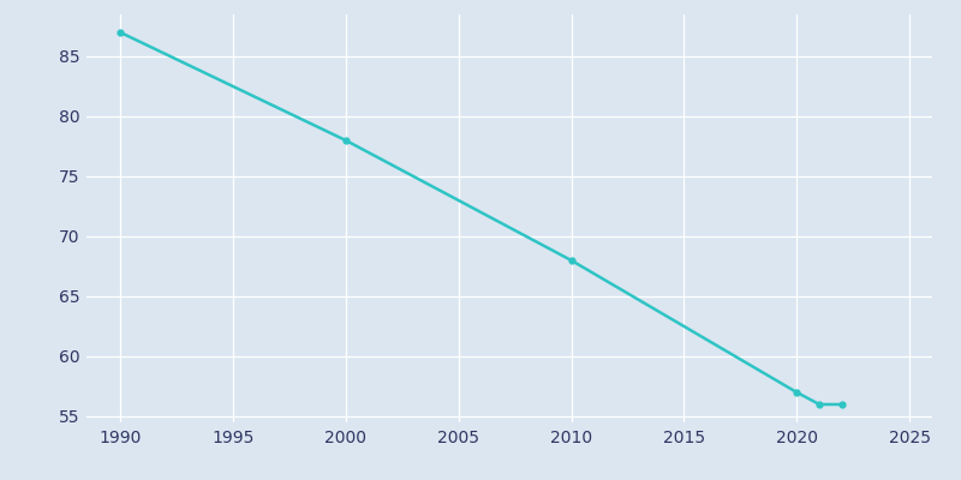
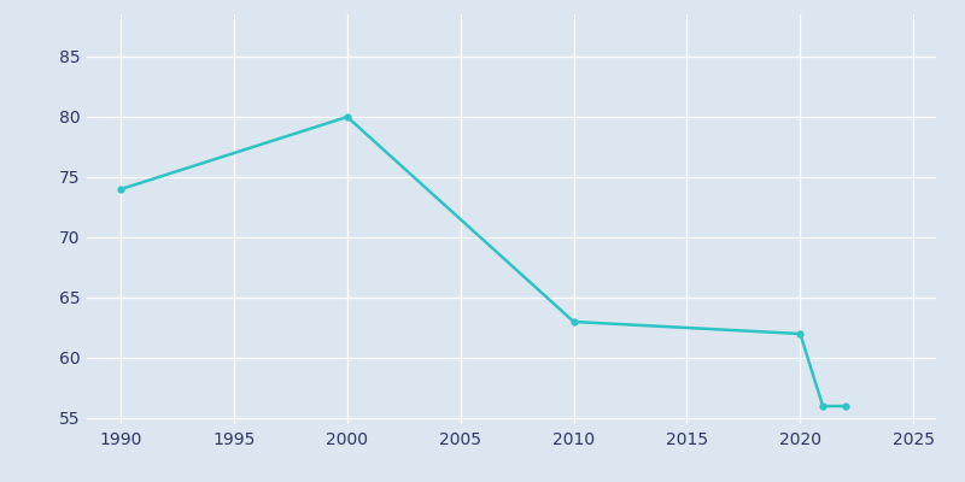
1990: 87 -> 74
2000: 78 -> 80
2010: 68 -> 63
2020: 57 -> 62
